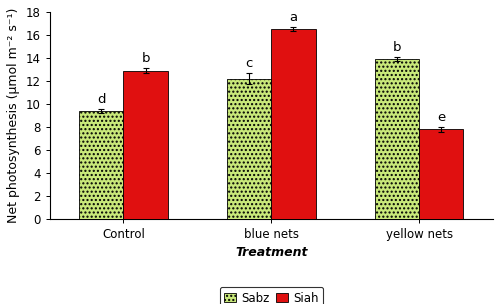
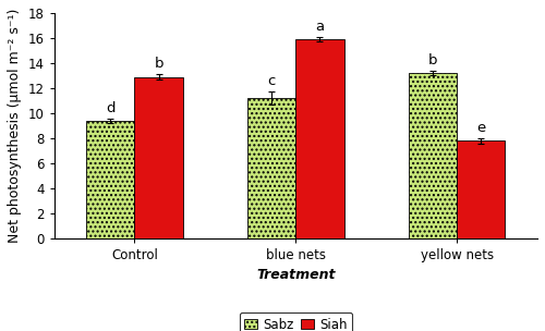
Sabz/blue nets: 12.2 -> 11.2
Siah/blue nets: 16.5 -> 15.9
Sabz/yellow nets: 13.9 -> 13.2
